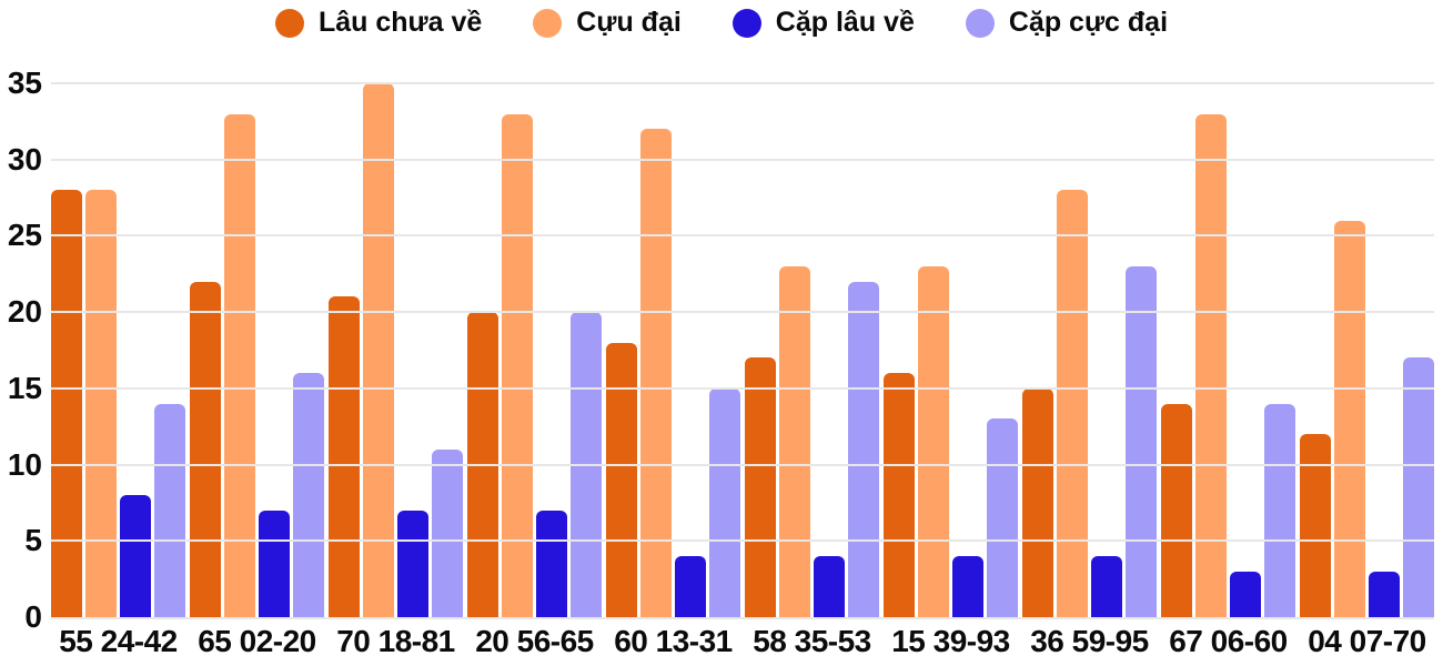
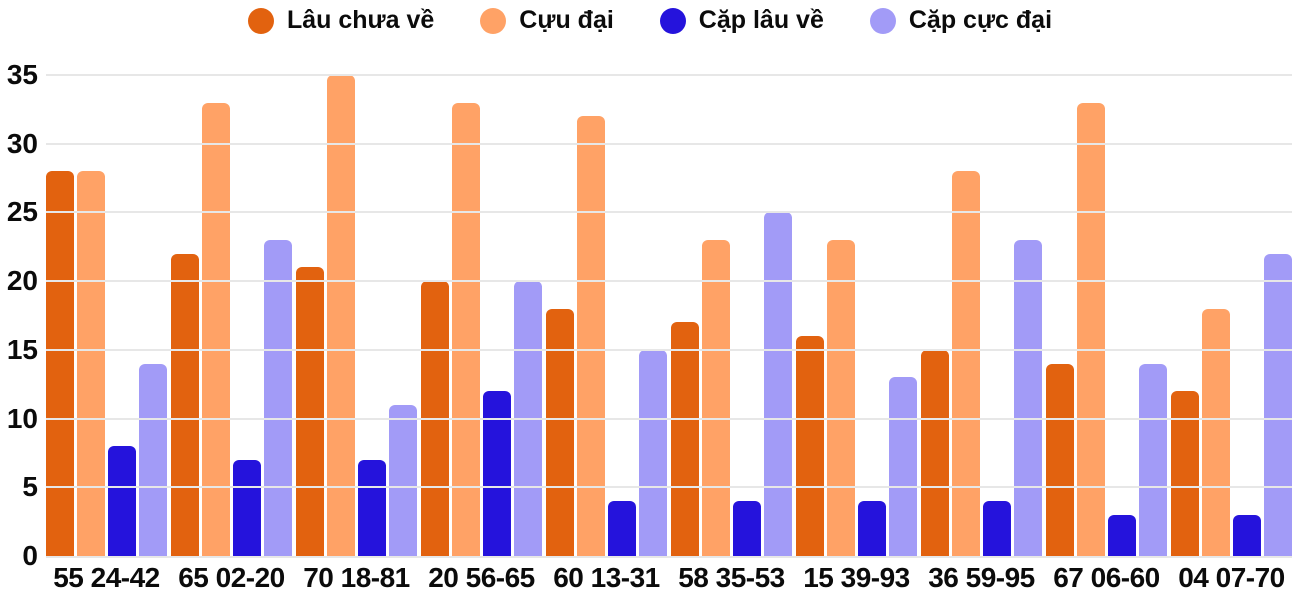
Cặp cực đại/65 02-20: 16 -> 23
Cặp lâu về/20 56-65: 7 -> 12
Cặp cực đại/58 35-53: 22 -> 25
Cựu đại/04 07-70: 26 -> 18
Cặp cực đại/04 07-70: 17 -> 22
